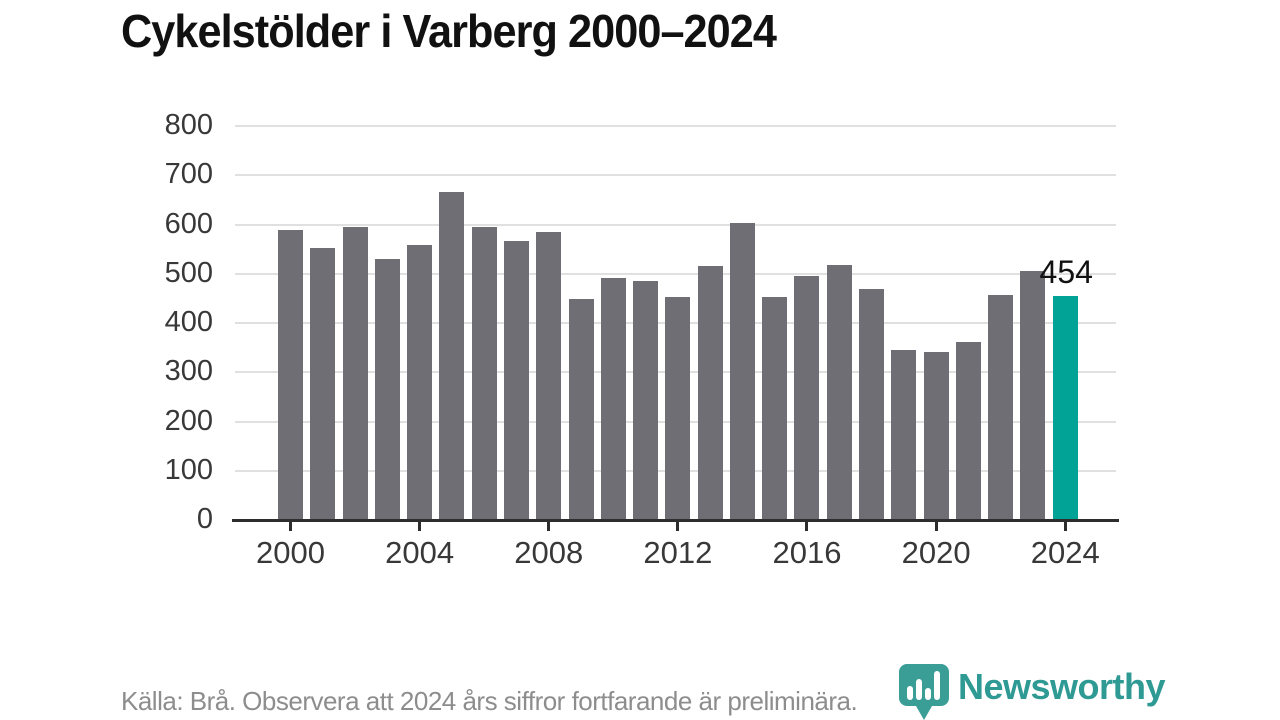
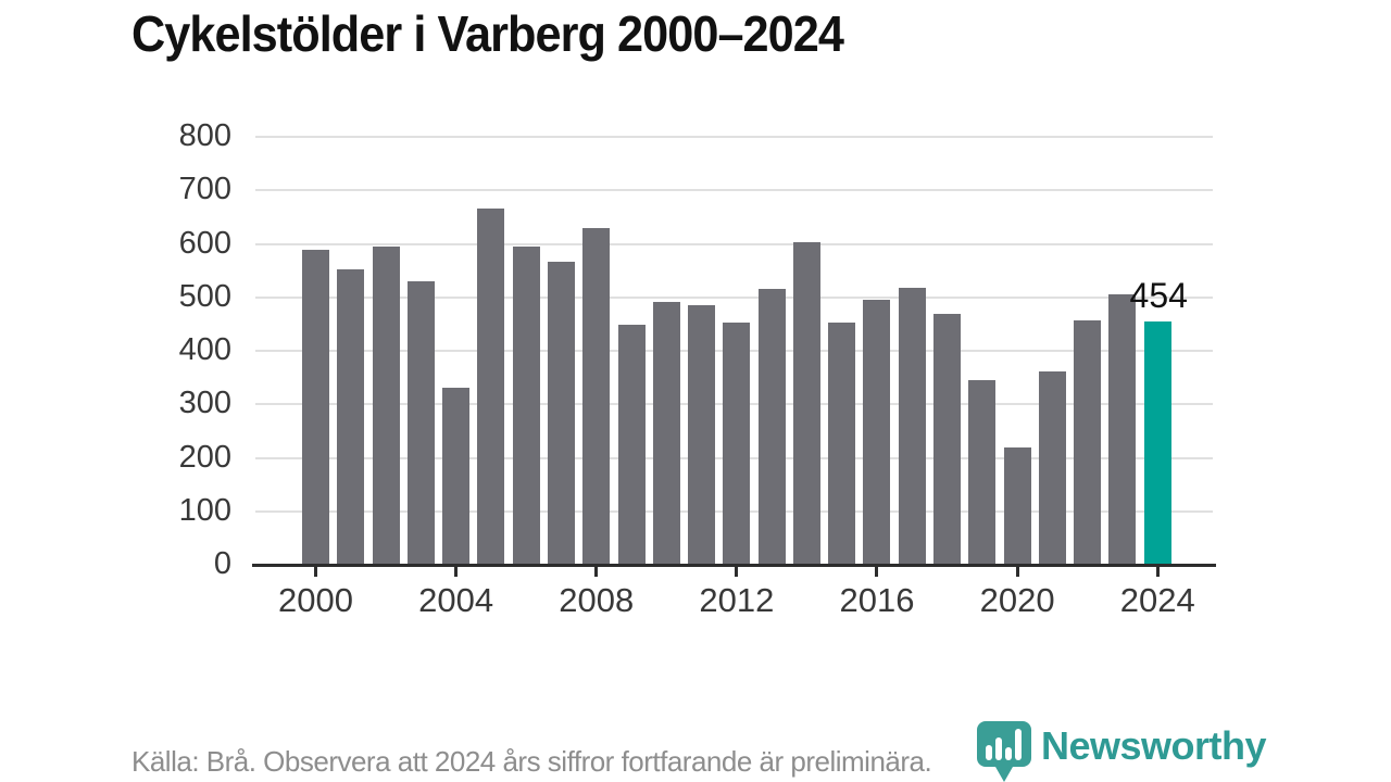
2004: 560 -> 330
2008: 580 -> 630
2020: 340 -> 220
